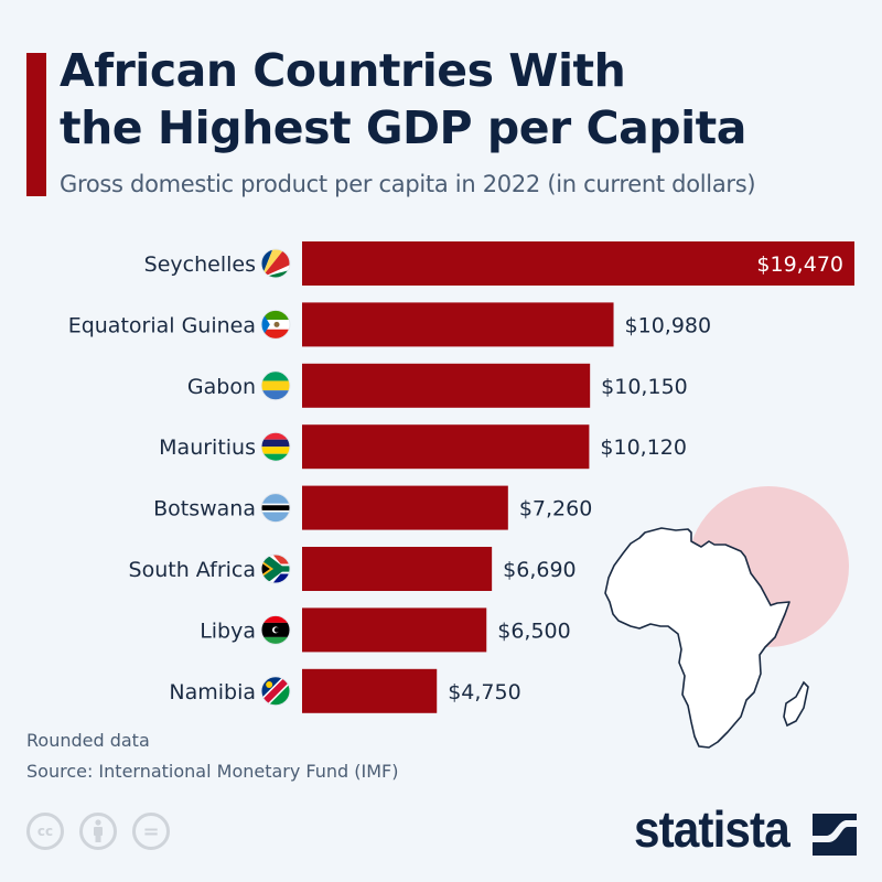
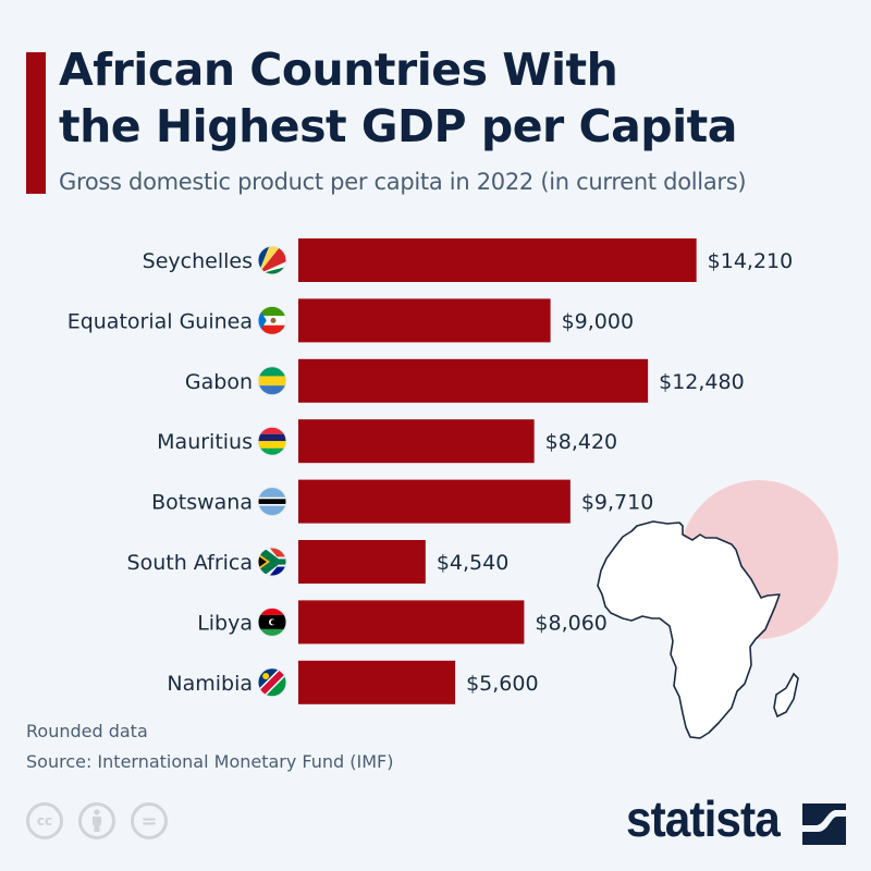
Seychelles: $19,470 -> $14,210
Equatorial Guinea: $10,980 -> $9,000
Gabon: $10,150 -> $12,480
Mauritius: $10,120 -> $8,420
Botswana: $7,260 -> $9,710
South Africa: $6,690 -> $4,540
Libya: $6,500 -> $8,060
Namibia: $4,750 -> $5,600
